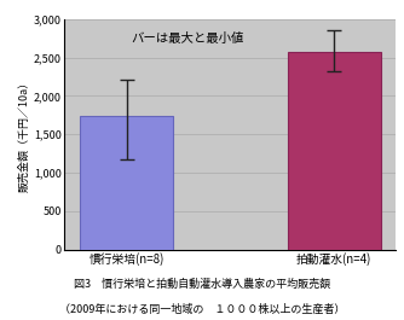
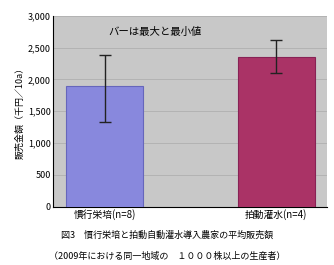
慣行栄培(n=8): 1,740 -> 1,900
拍動灌水(n=4): 2,580 -> 2,350
